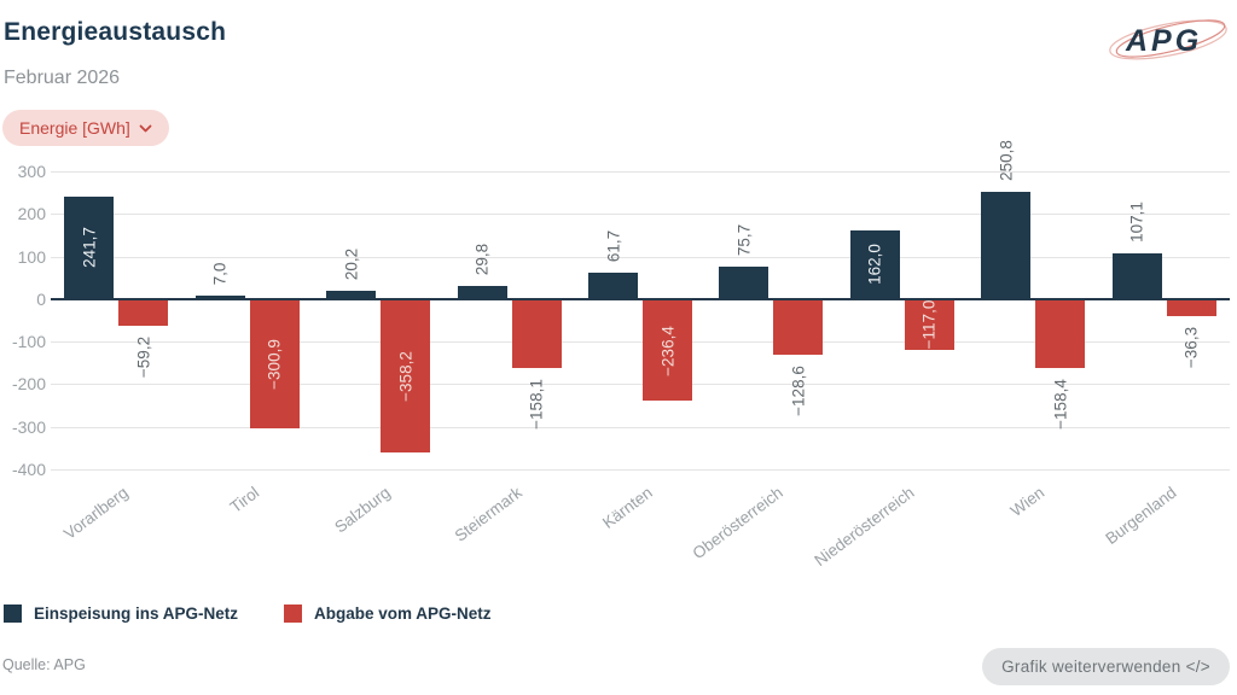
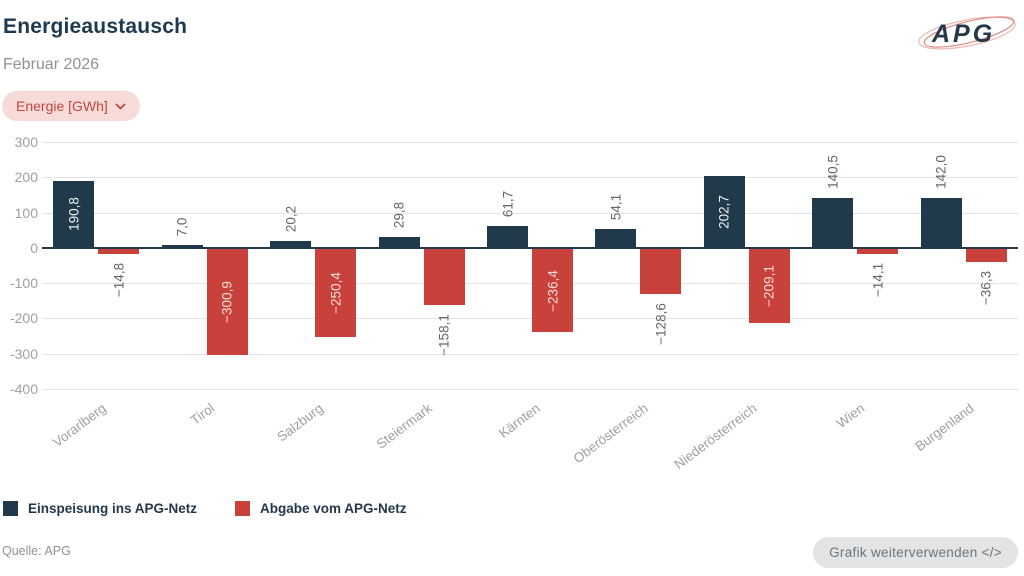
Einspeisung ins APG-Netz/Vorarlberg: 241,7 -> 190,8
Abgabe vom APG-Netz/Vorarlberg: −59,2 -> −14,8
Abgabe vom APG-Netz/Salzburg: −358,2 -> −250,4
Einspeisung ins APG-Netz/Oberösterreich: 75,7 -> 54,1
Einspeisung ins APG-Netz/Niederösterreich: 162,0 -> 202,7
Abgabe vom APG-Netz/Niederösterreich: −117,0 -> −209,1
Einspeisung ins APG-Netz/Wien: 250,8 -> 140,5
Abgabe vom APG-Netz/Wien: −158,4 -> −14,1
Einspeisung ins APG-Netz/Burgenland: 107,1 -> 142,0
